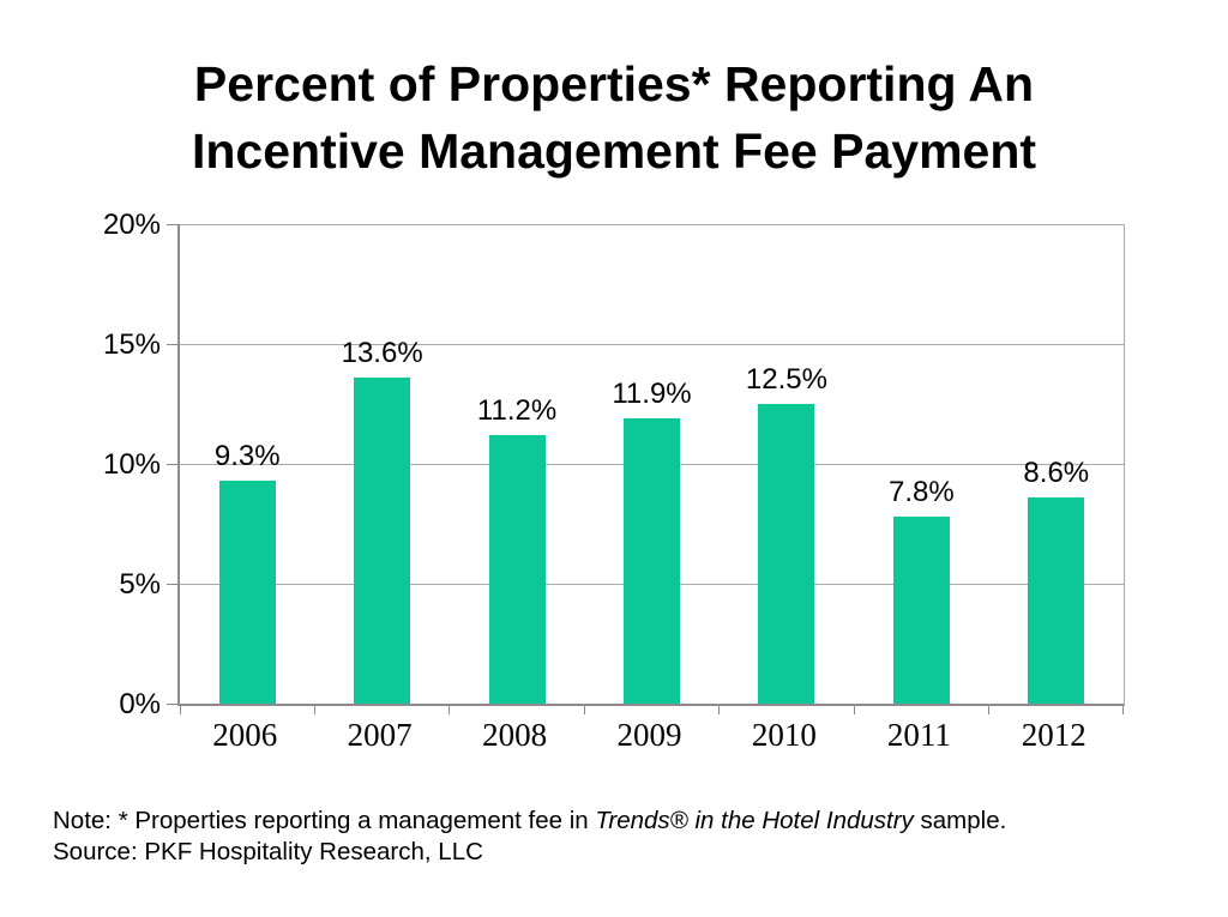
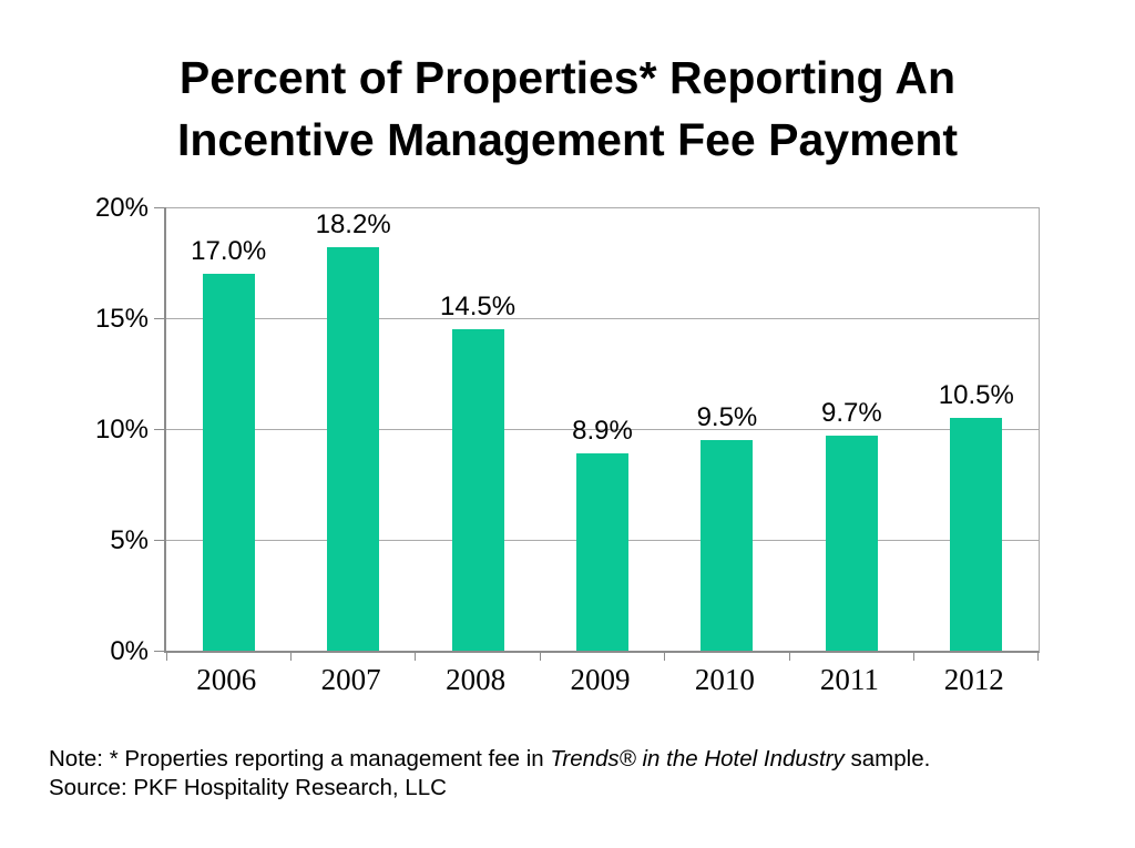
2006: 9.3% -> 17.0%
2007: 13.6% -> 18.2%
2008: 11.2% -> 14.5%
2009: 11.9% -> 8.9%
2010: 12.5% -> 9.5%
2011: 7.8% -> 9.7%
2012: 8.6% -> 10.5%
